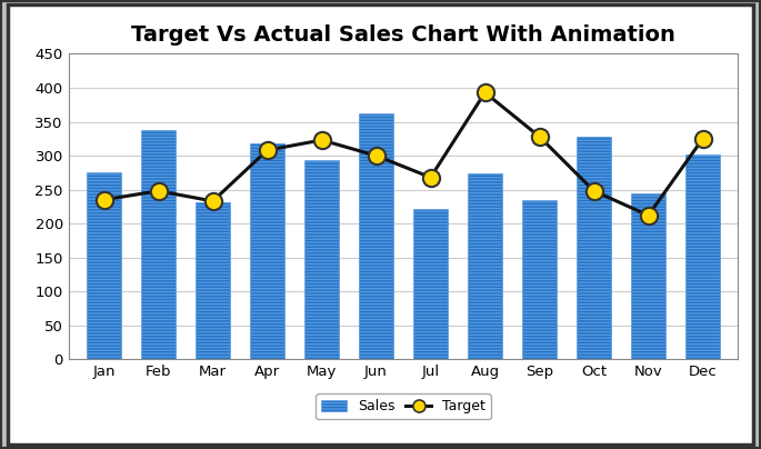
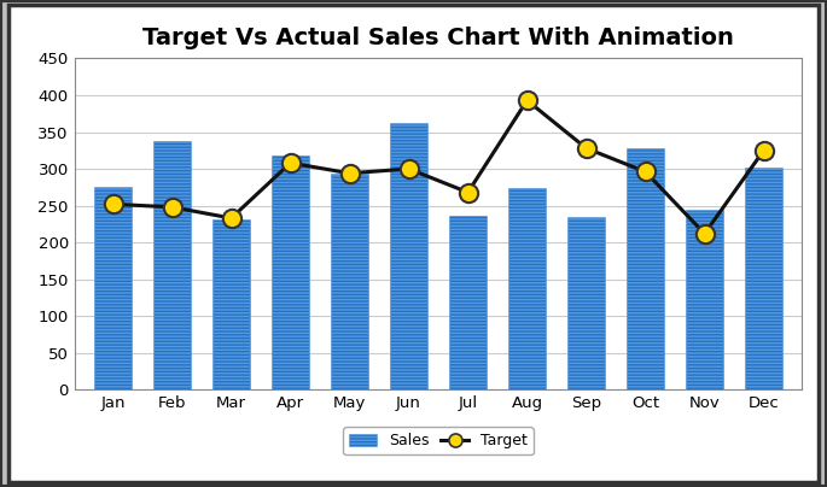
Target/Jan: 235 -> 252
Target/May: 323 -> 294
Sales/Jul: 222 -> 236
Target/Oct: 248 -> 296
